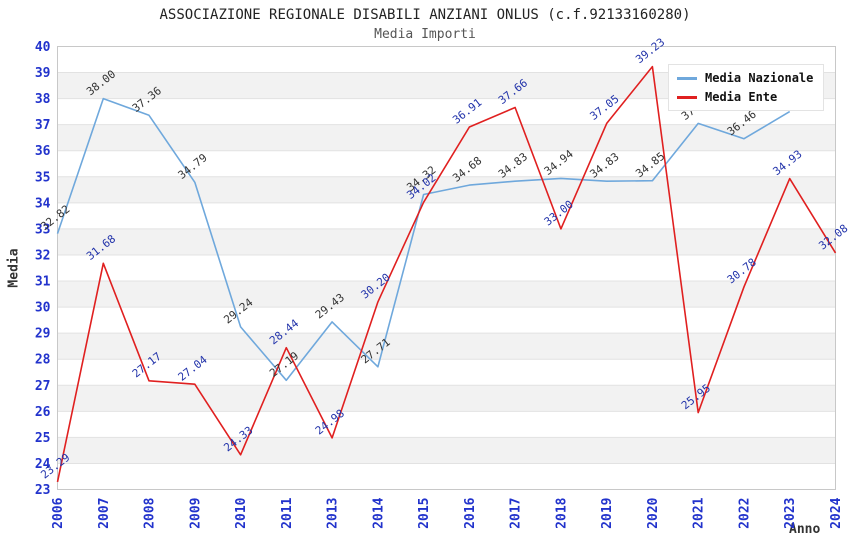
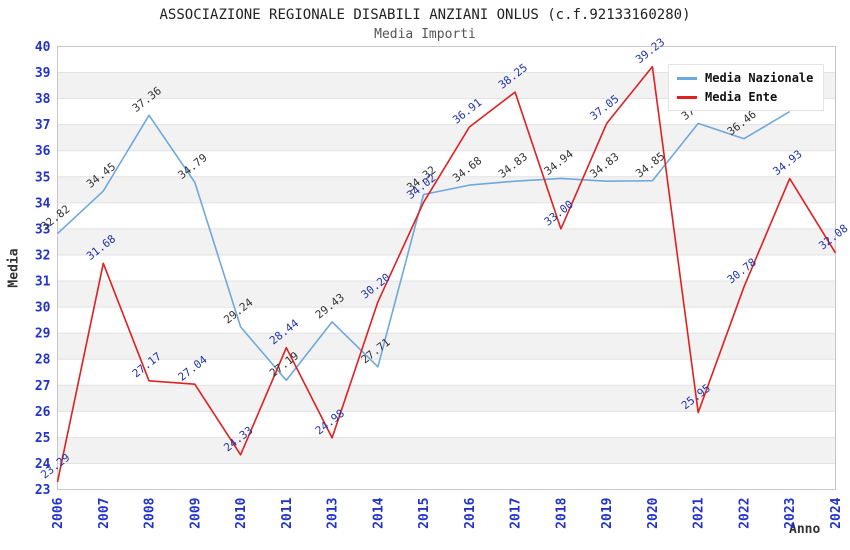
Media Nazionale/2007: 38.00 -> 34.45
Media Ente/2017: 37.66 -> 38.25
